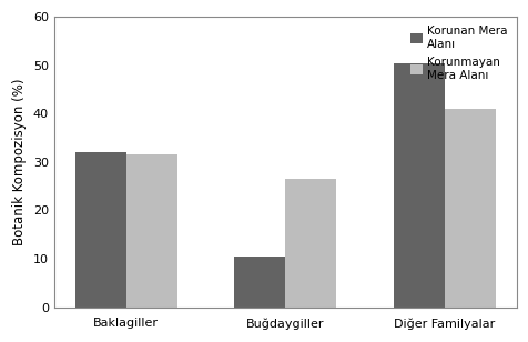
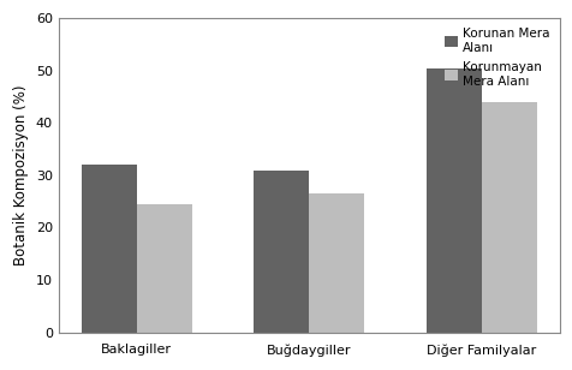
Korunmayan Mera Alanı/Baklagiller: 31.5 -> 24.5
Korunan Mera Alanı/Buğdaygiller: 10.5 -> 31.0
Korunmayan Mera Alanı/Diğer Familyalar: 41.0 -> 44.0
